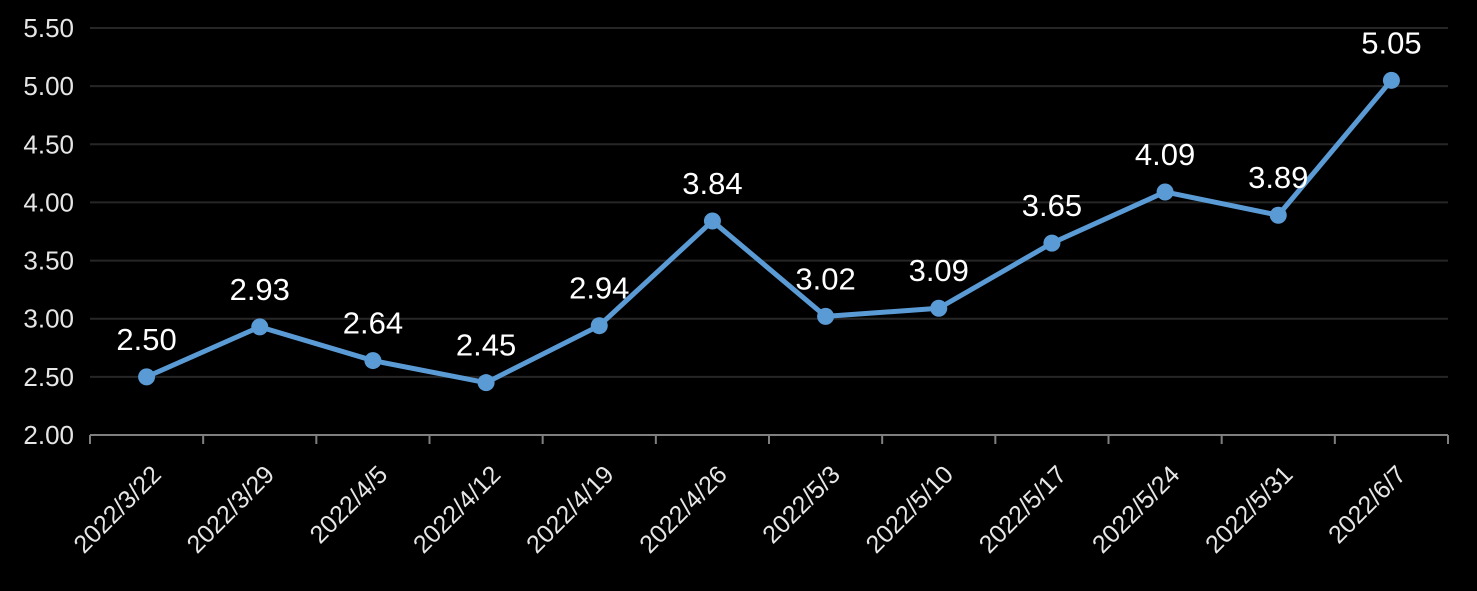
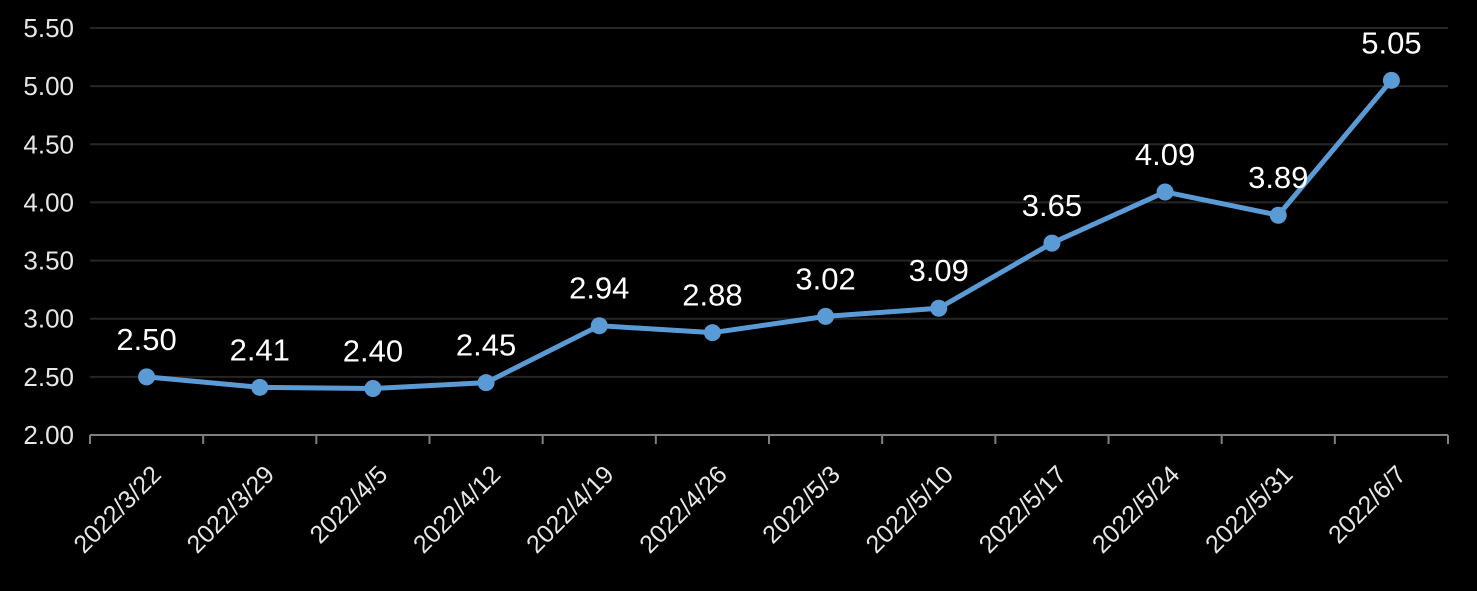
2022/3/29: 2.93 -> 2.41
2022/4/5: 2.64 -> 2.40
2022/4/26: 3.84 -> 2.88
